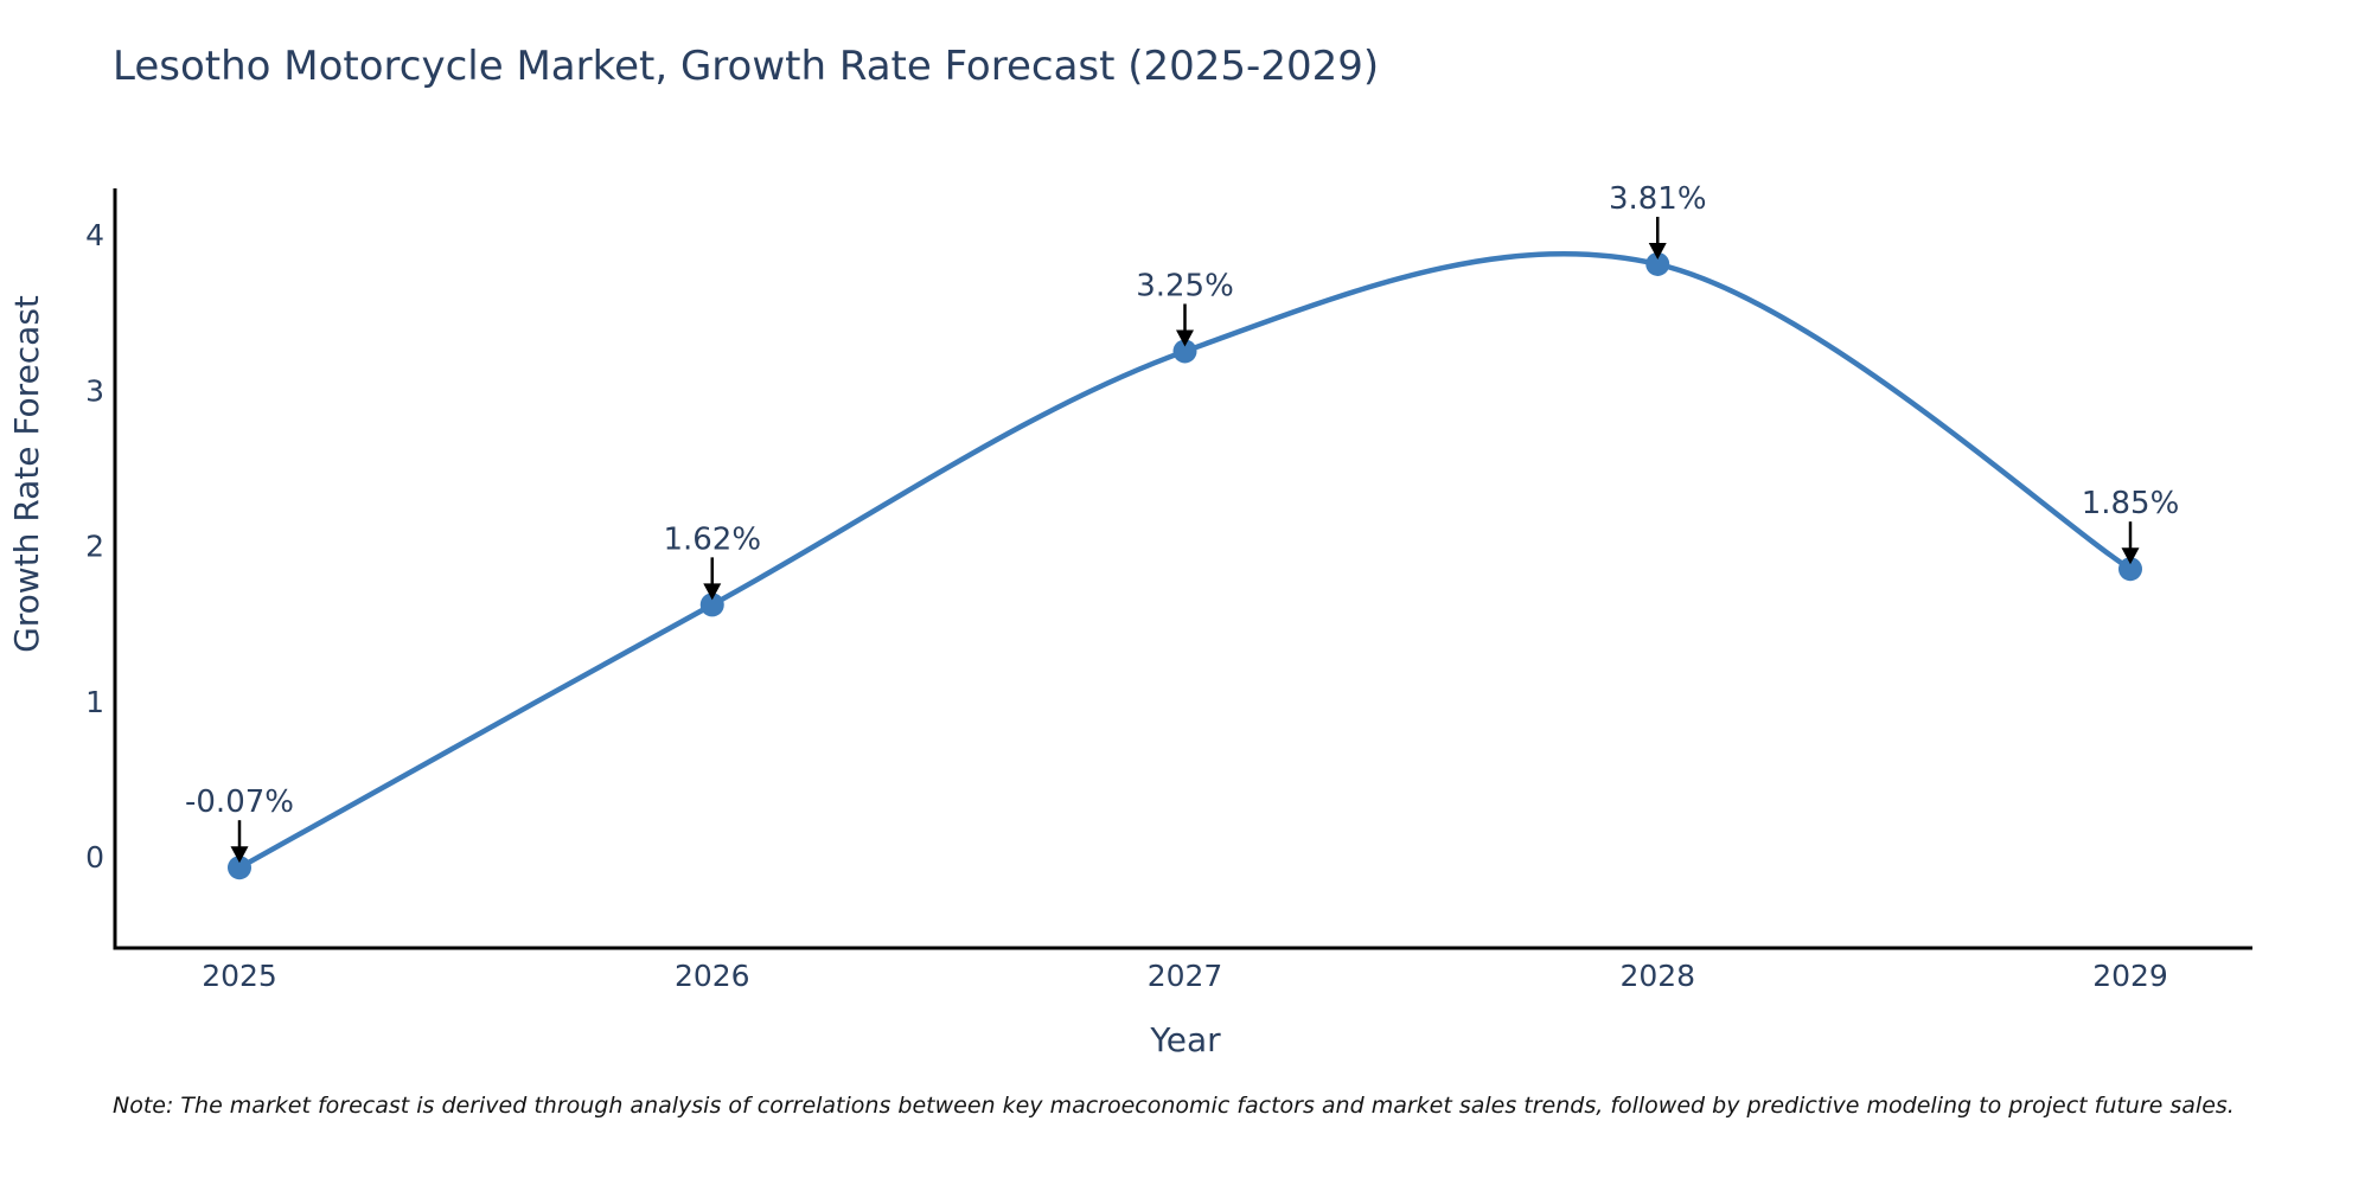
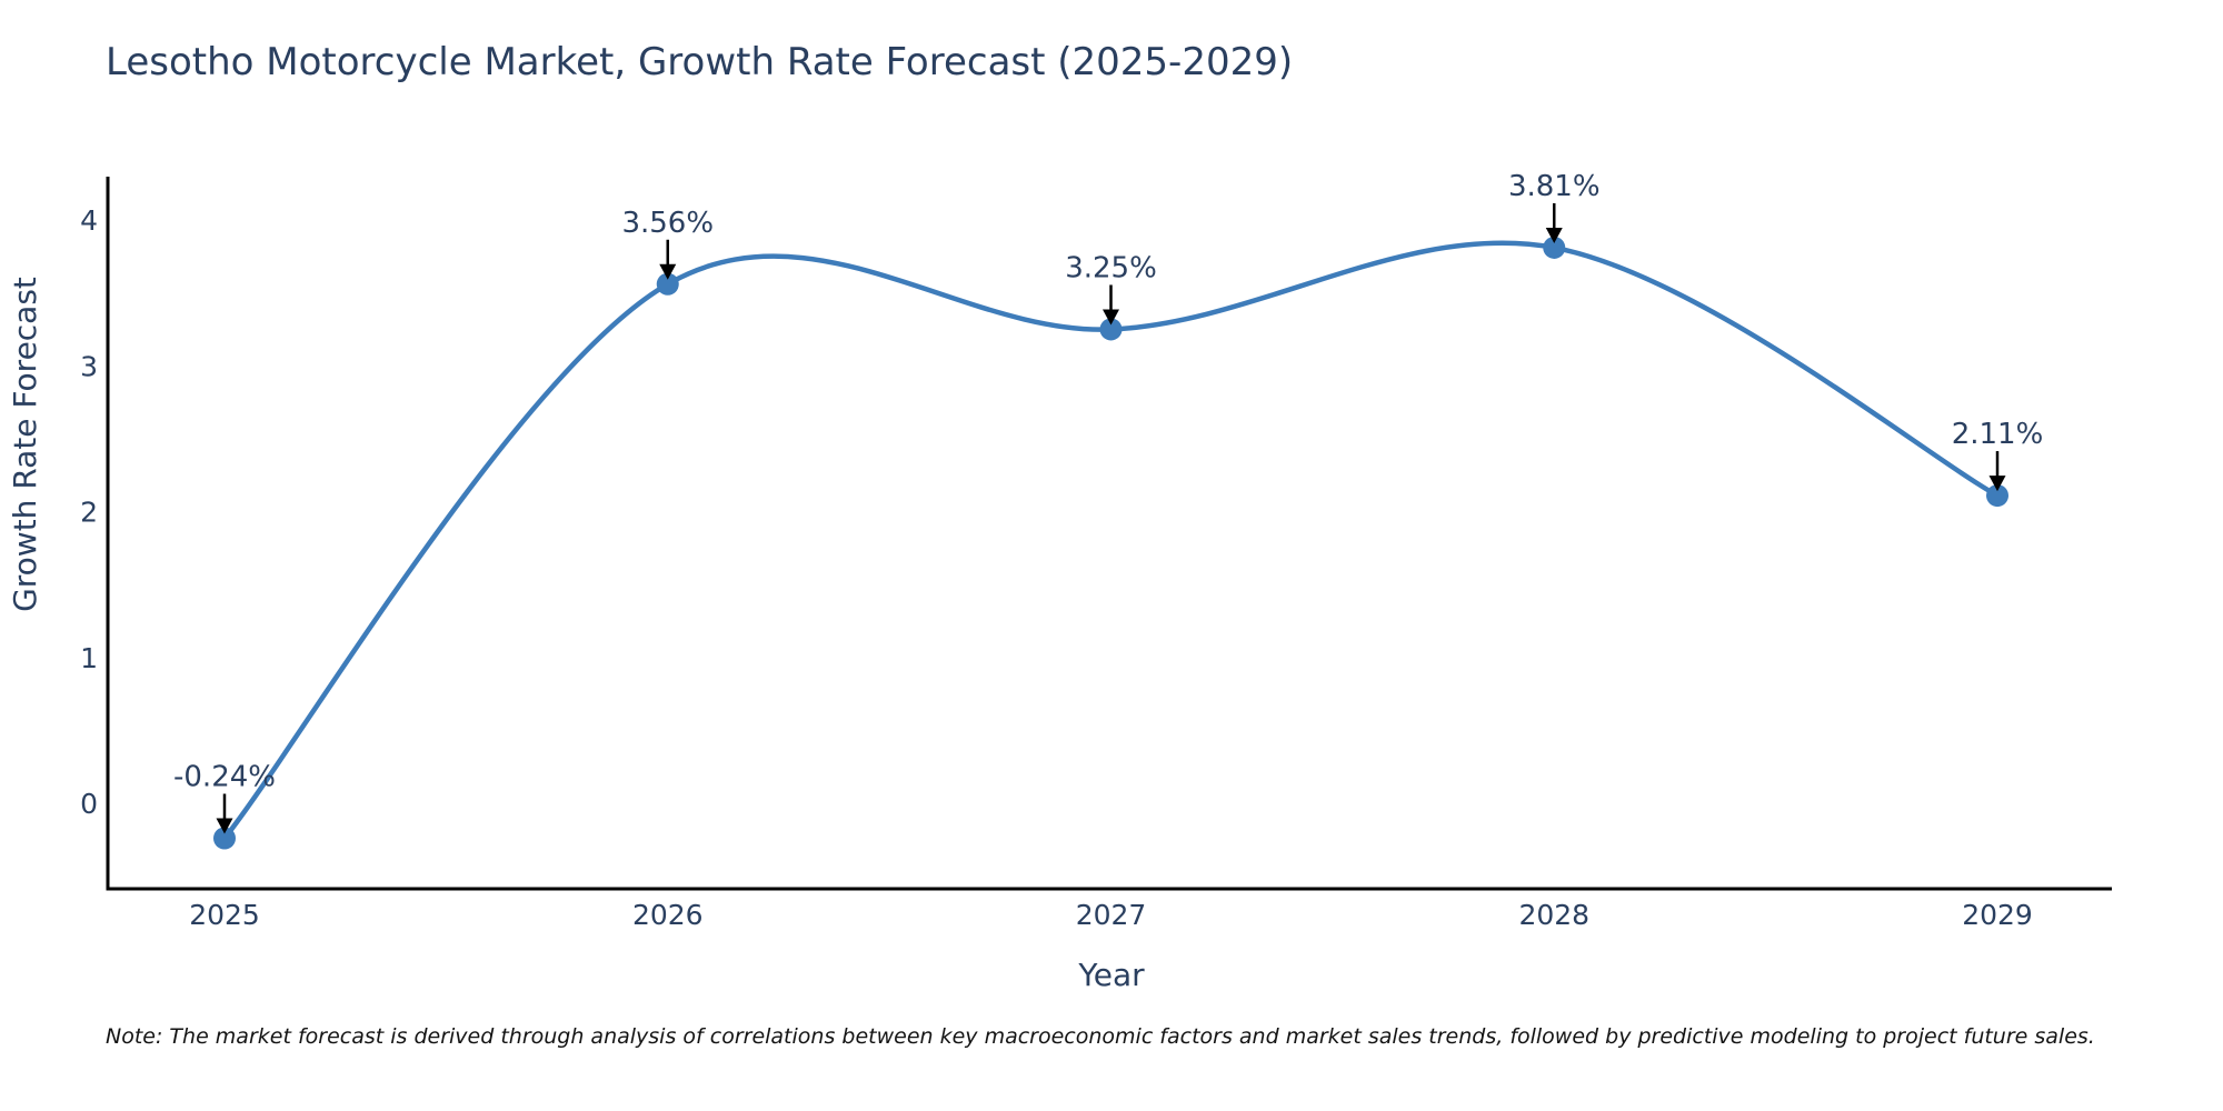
2025: -0.07% -> -0.24%
2026: 1.62% -> 3.56%
2029: 1.85% -> 2.11%
